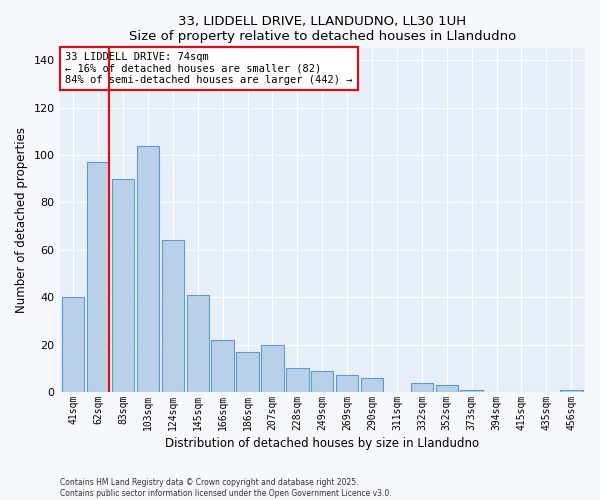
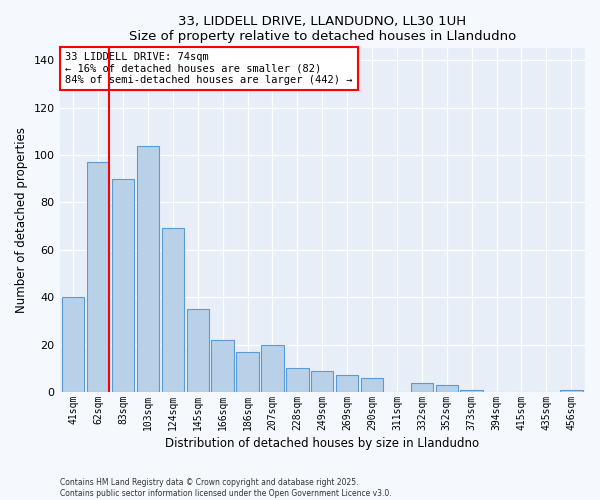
124sqm: 64 -> 69
145sqm: 41 -> 35
